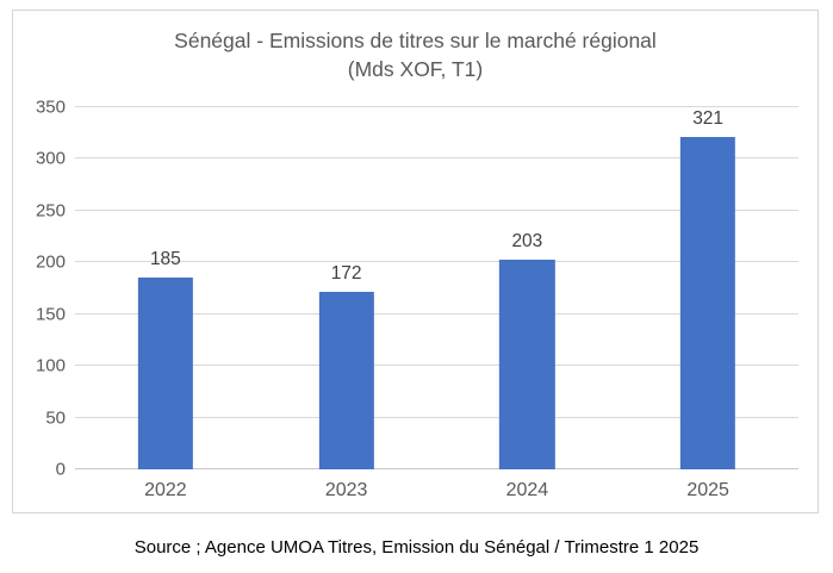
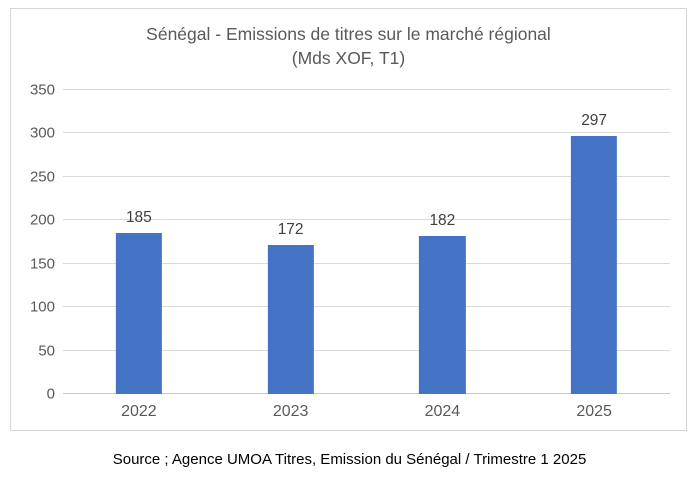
2024: 203 -> 182
2025: 321 -> 297
